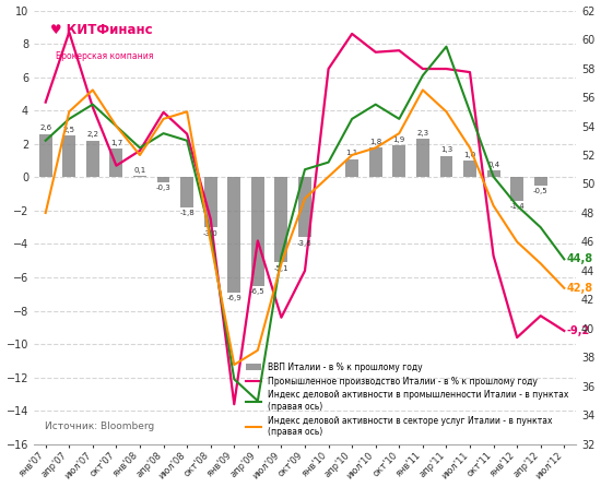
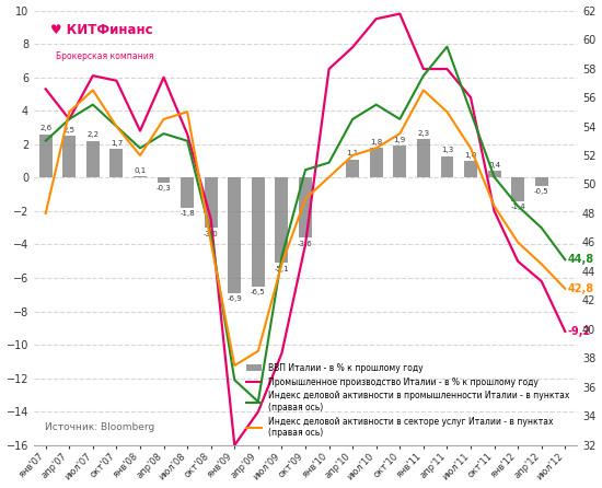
Промышленное производство Италии - в % к прошлому году/янв'07: 4.5 -> 5.3
Промышленное производство Италии - в % к прошлому году/апр'07: 8.7 -> 3.5
Промышленное производство Италии - в % к прошлому году/июл'07: 4.2 -> 6.1
Промышленное производство Италии - в % к прошлому году/окт'07: 0.7 -> 5.8
Промышленное производство Италии - в % к прошлому году/янв'08: 1.6 -> 2.8
Промышленное производство Италии - в % к прошлому году/апр'08: 3.9 -> 6.0
Промышленное производство Италии - в % к прошлому году/янв'09: -13.6 -> -16.0
Промышленное производство Италии - в % к прошлому году/апр'09: -3.8 -> -14.0
Промышленное производство Италии - в % к прошлому году/июл'09: -8.4 -> -10.5
Промышленное производство Италии - в % к прошлому году/окт'09: -5.6 -> -4.0
Промышленное производство Италии - в % к прошлому году/апр'10: 8.6 -> 7.8
Промышленное производство Италии - в % к прошлому году/июл'10: 7.5 -> 9.5
Промышленное производство Италии - в % к прошлому году/окт'10: 7.6 -> 9.8
Промышленное производство Италии - в % к прошлому году/июл'11: 6.3 -> 4.8
Промышленное производство Италии - в % к прошлому году/окт'11: -4.7 -> -2.0
Промышленное производство Италии - в % к прошлому году/янв'12: -9.6 -> -5.0
Промышленное производство Италии - в % к прошлому году/апр'12: -8.3 -> -6.2
